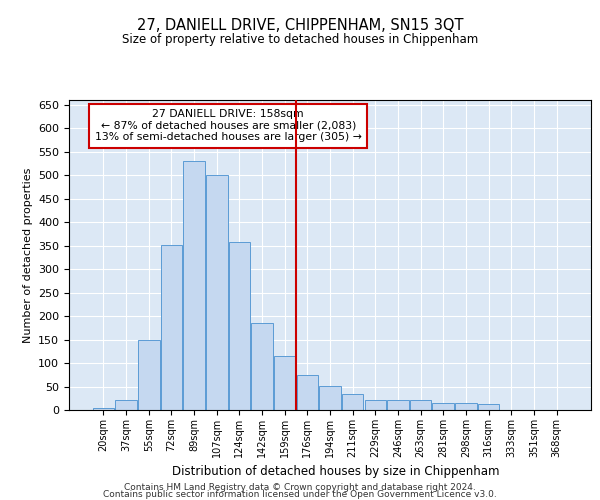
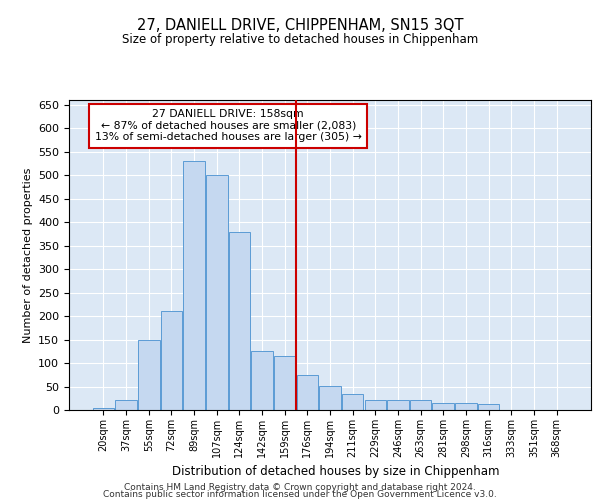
72sqm: 352 -> 210
124sqm: 358 -> 380
142sqm: 185 -> 125
